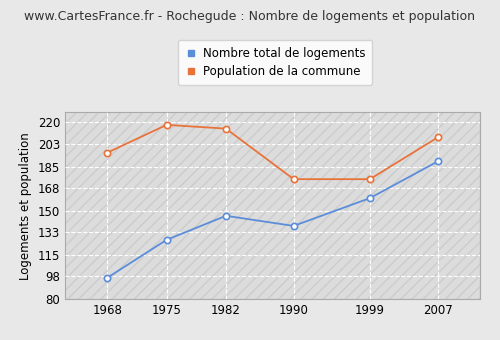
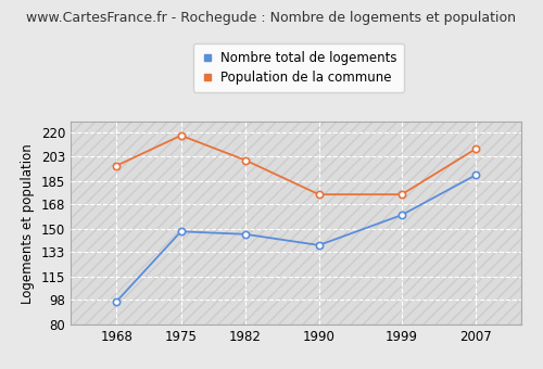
Nombre total de logements/1975: 127 -> 148
Population de la commune/1982: 215 -> 200
